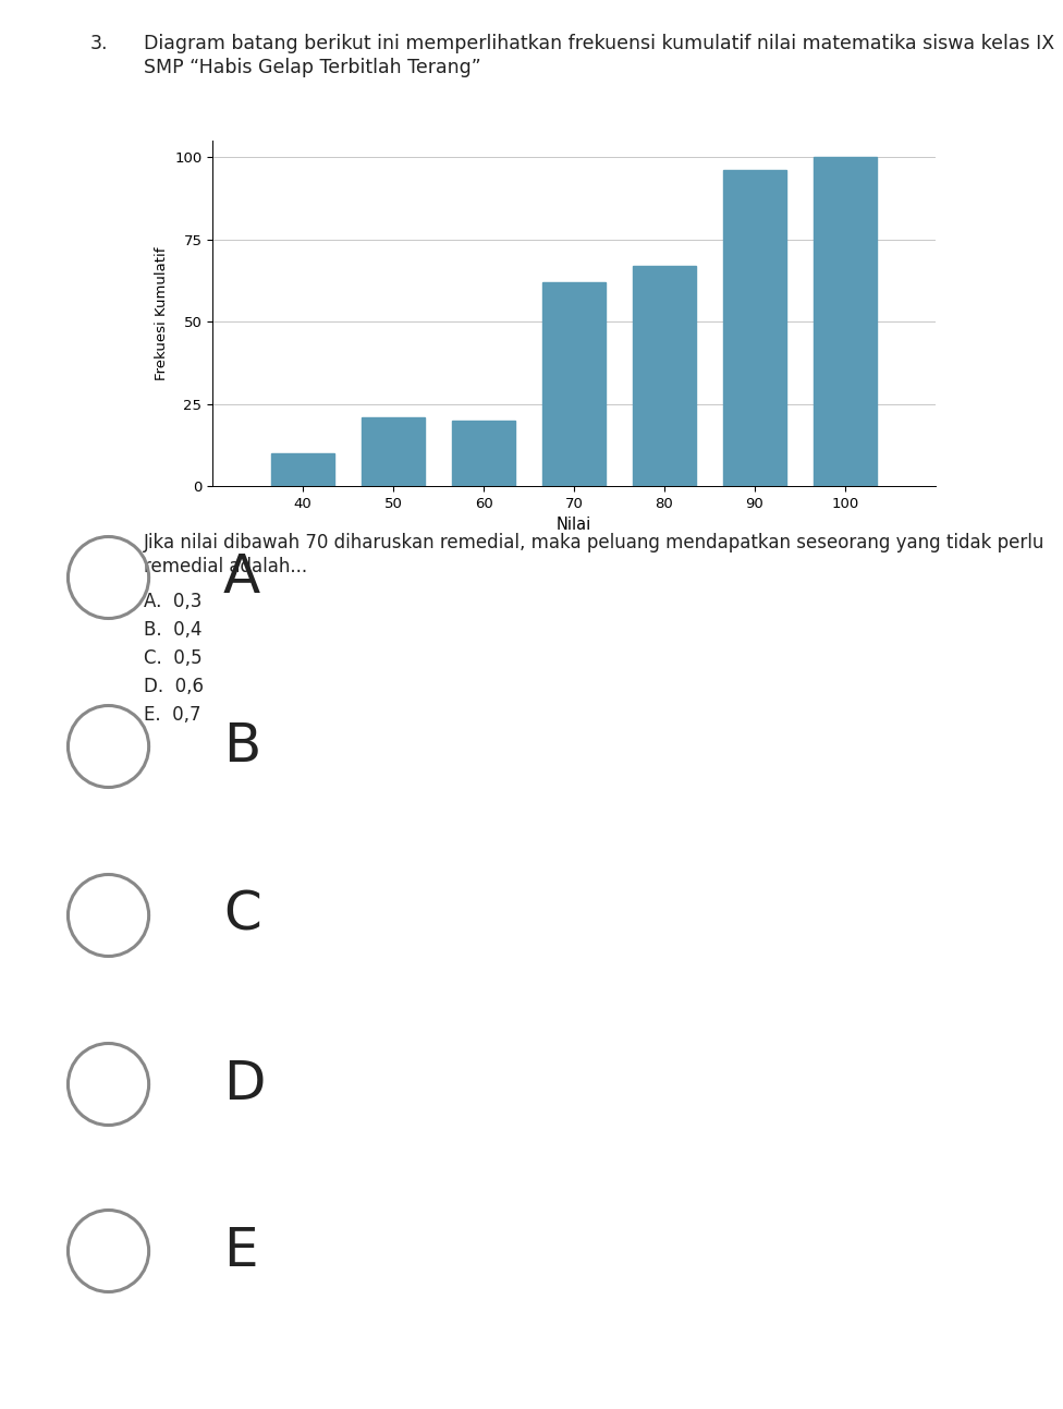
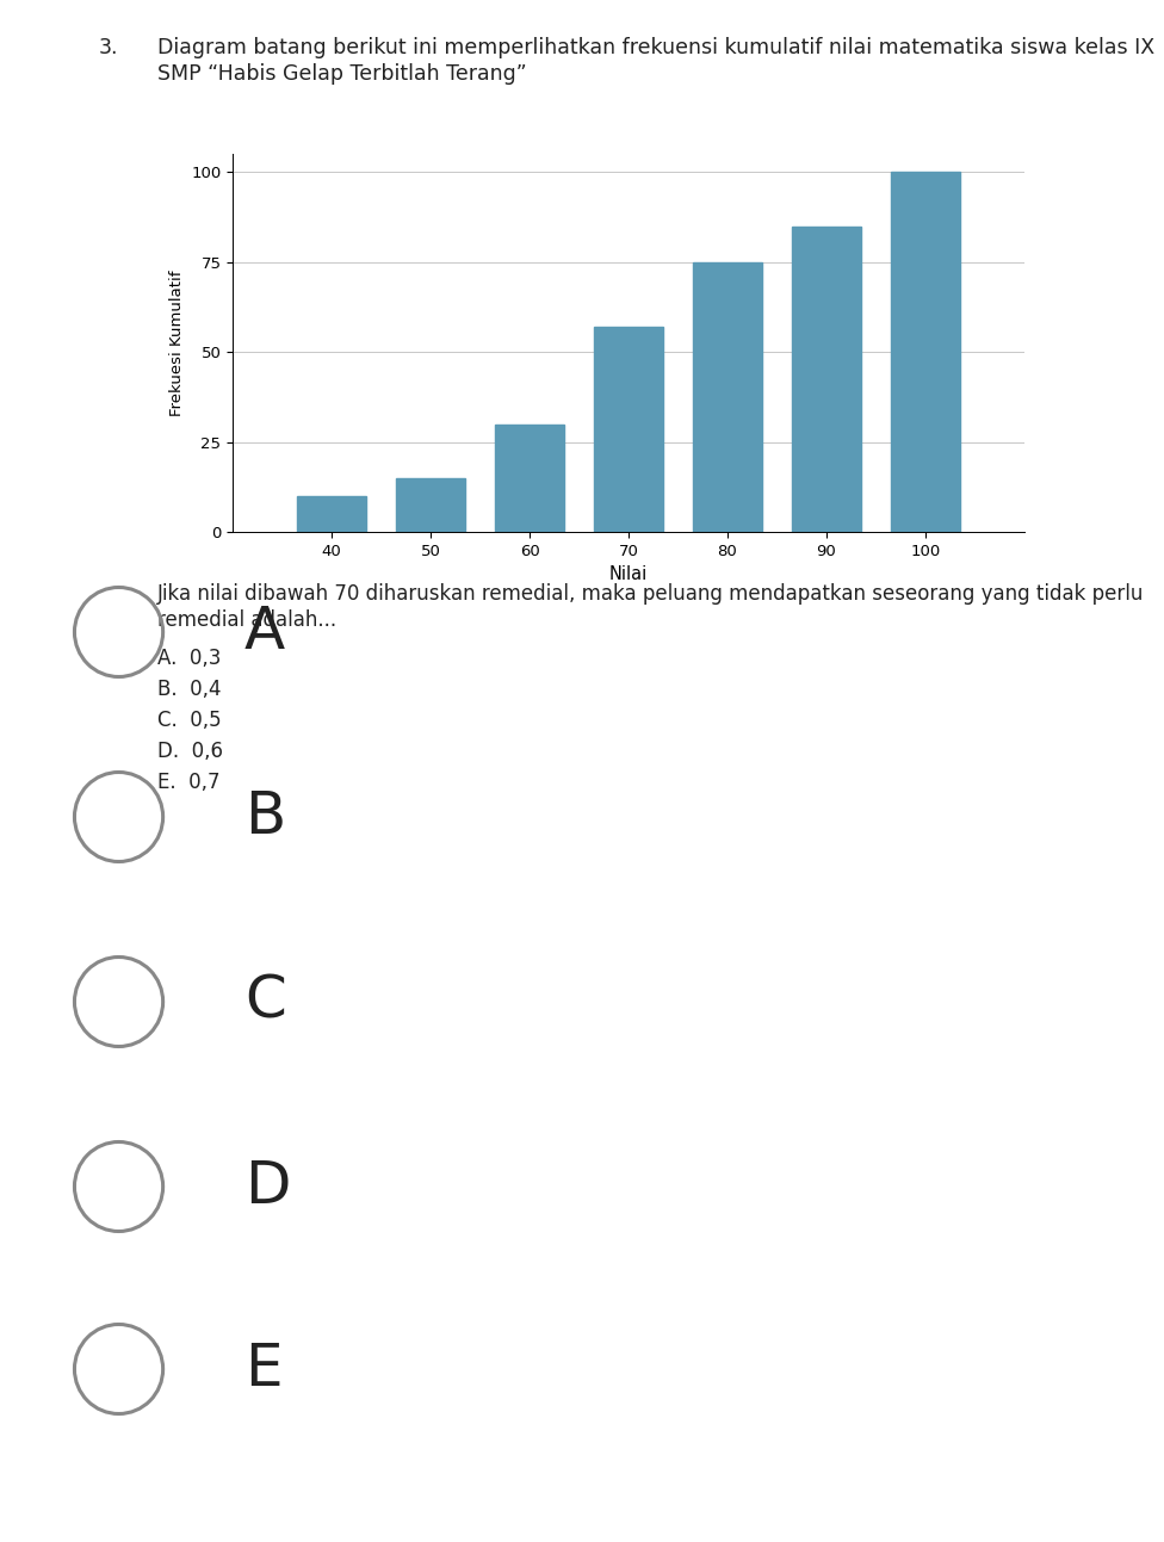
50: 21 -> 15
60: 20 -> 30
70: 62 -> 57
80: 67 -> 75
90: 96 -> 85
